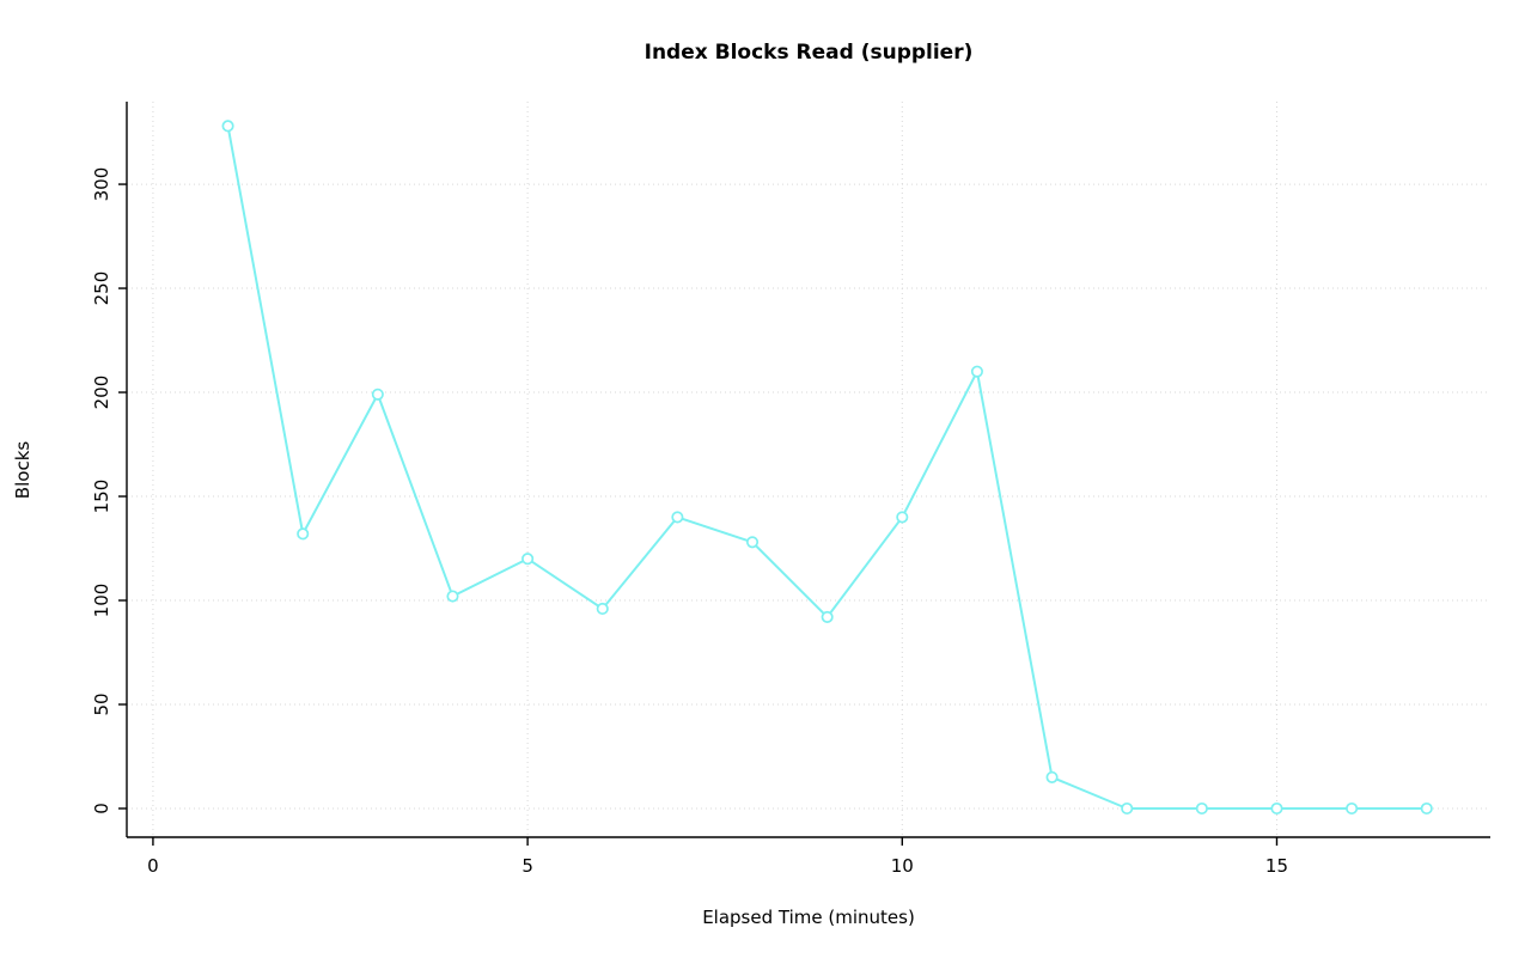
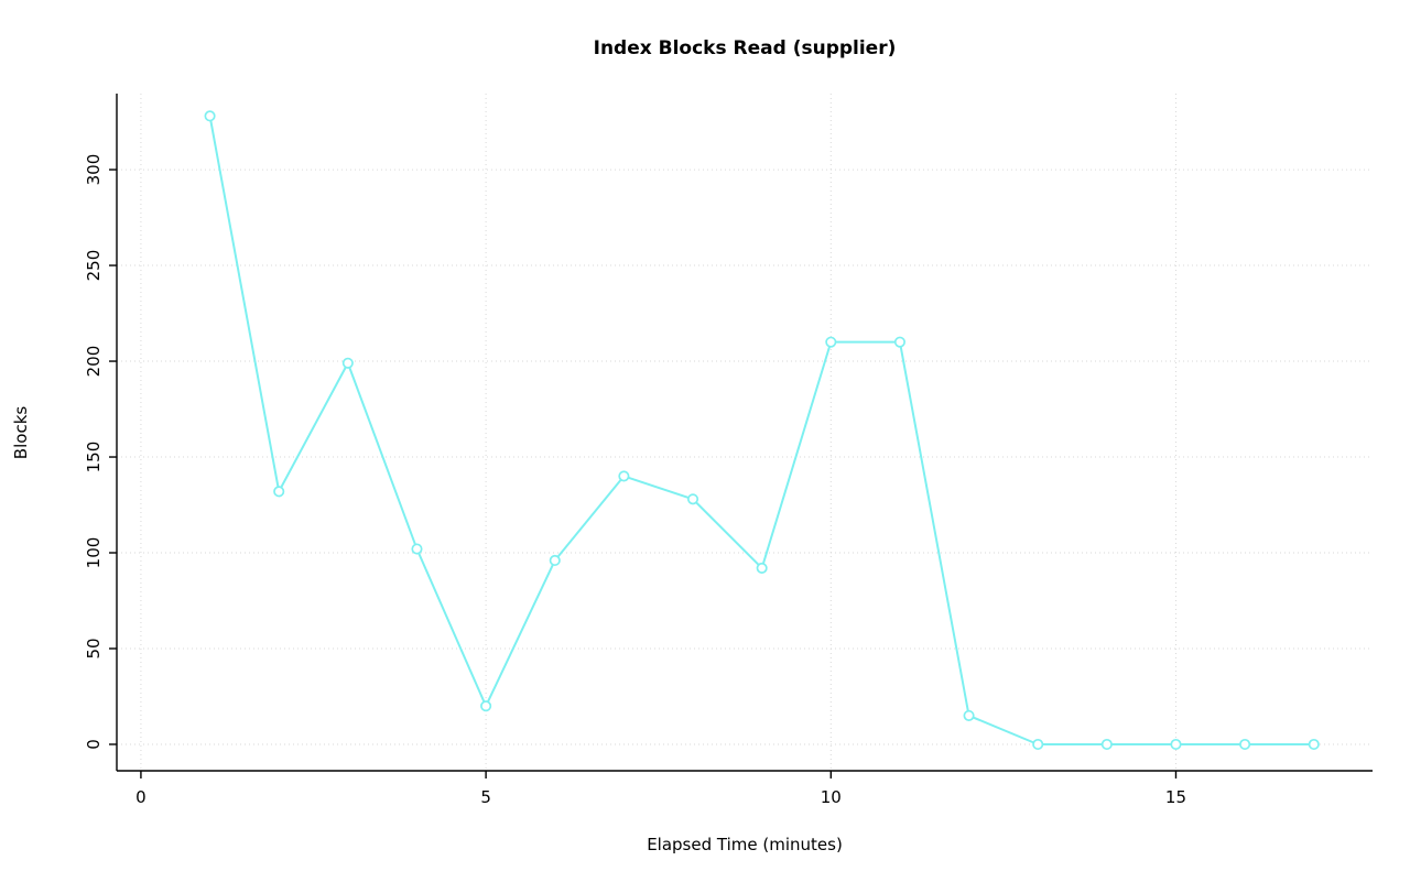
5: 120 -> 20
10: 140 -> 210
